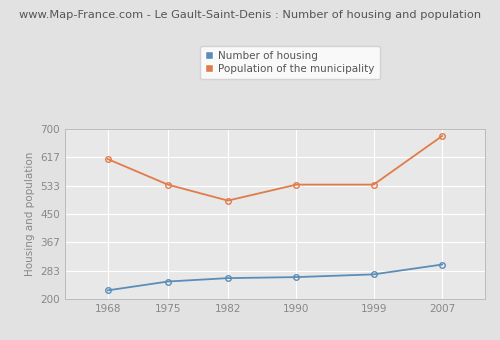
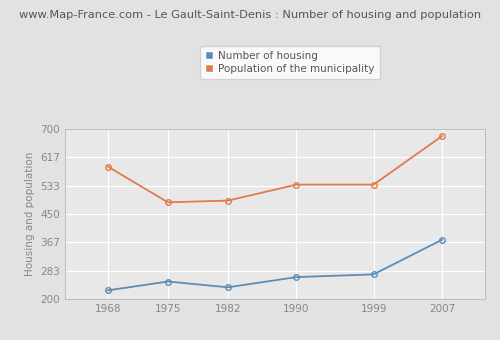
Population of the municipality/1968: 612 -> 590
Population of the municipality/1975: 537 -> 485
Number of housing/1982: 262 -> 235
Number of housing/2007: 302 -> 375
